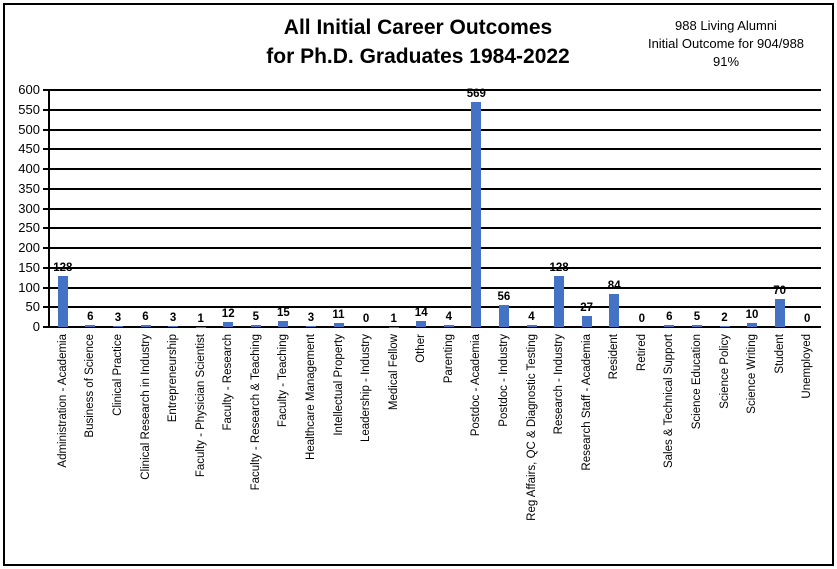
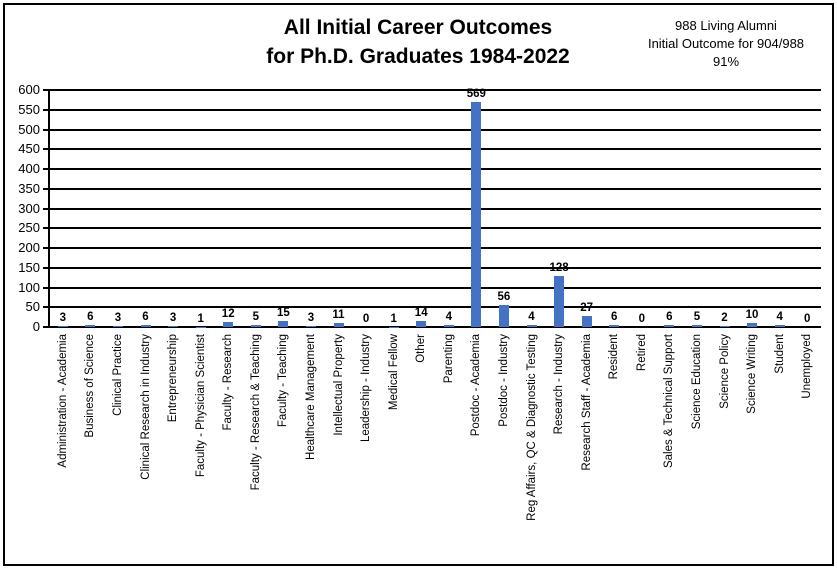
Administration - Academia: 128 -> 3
Resident: 84 -> 6
Student: 70 -> 4
